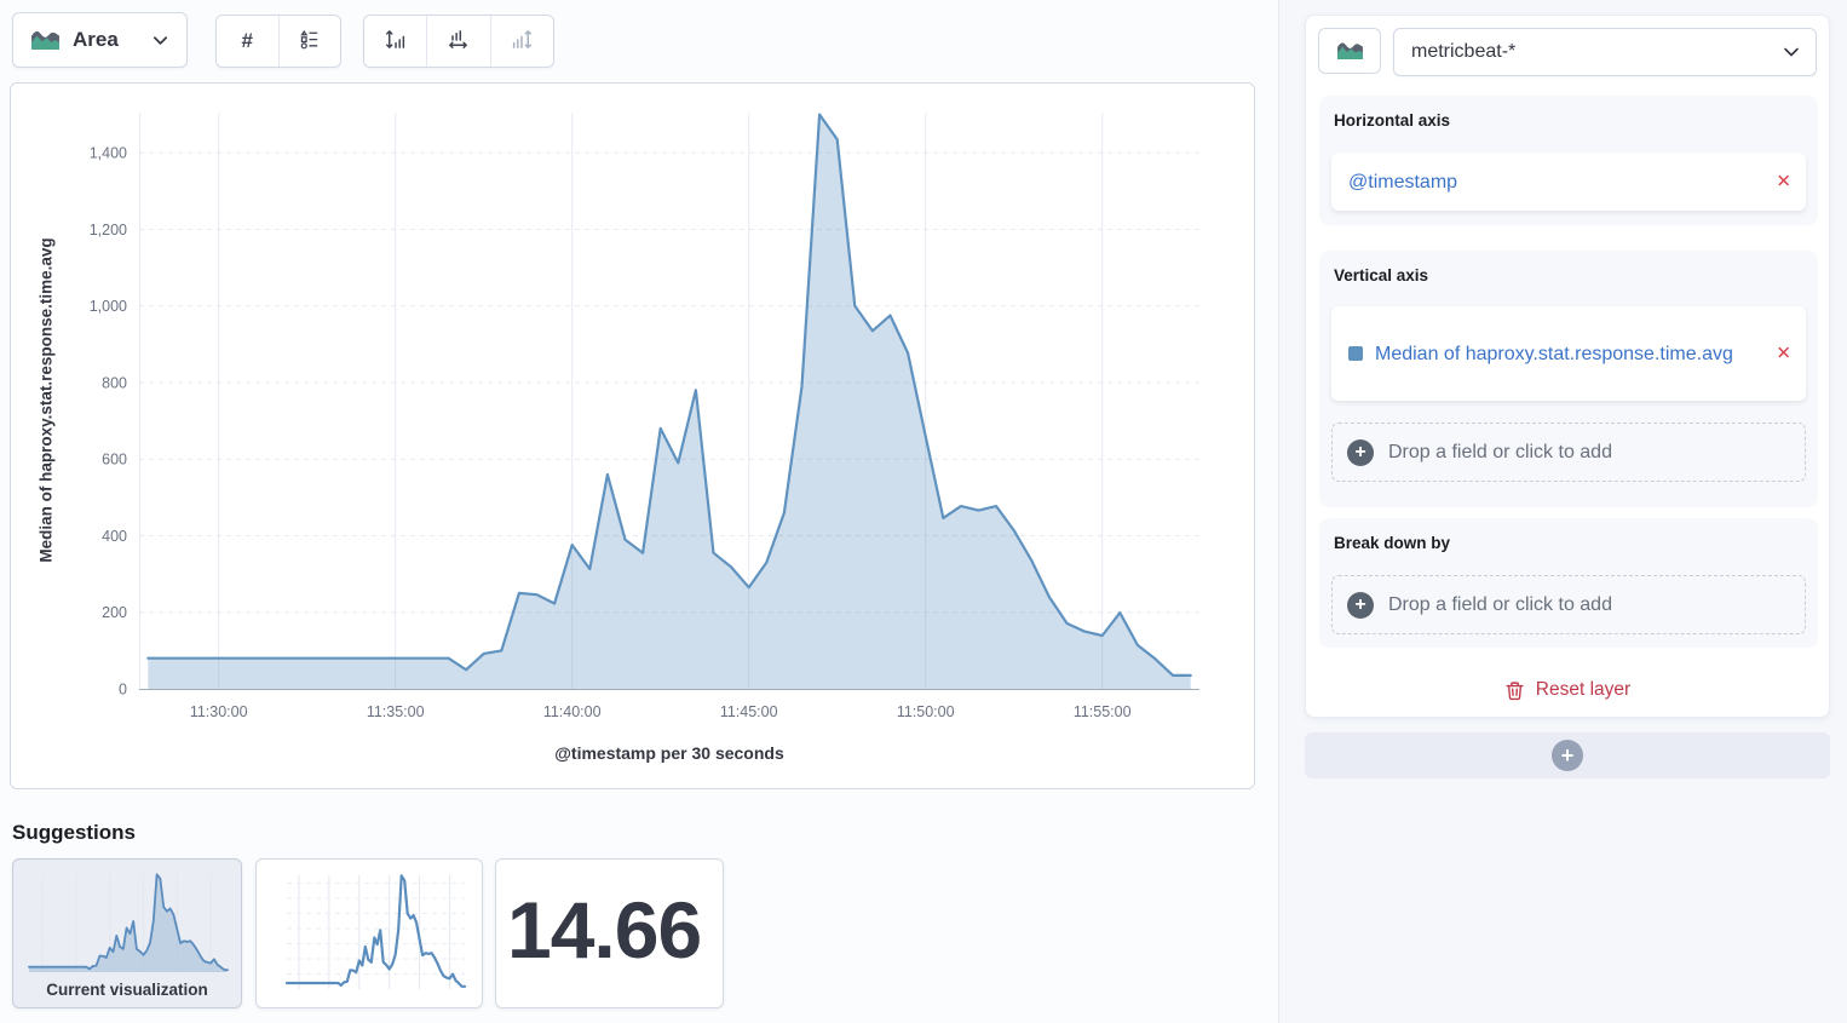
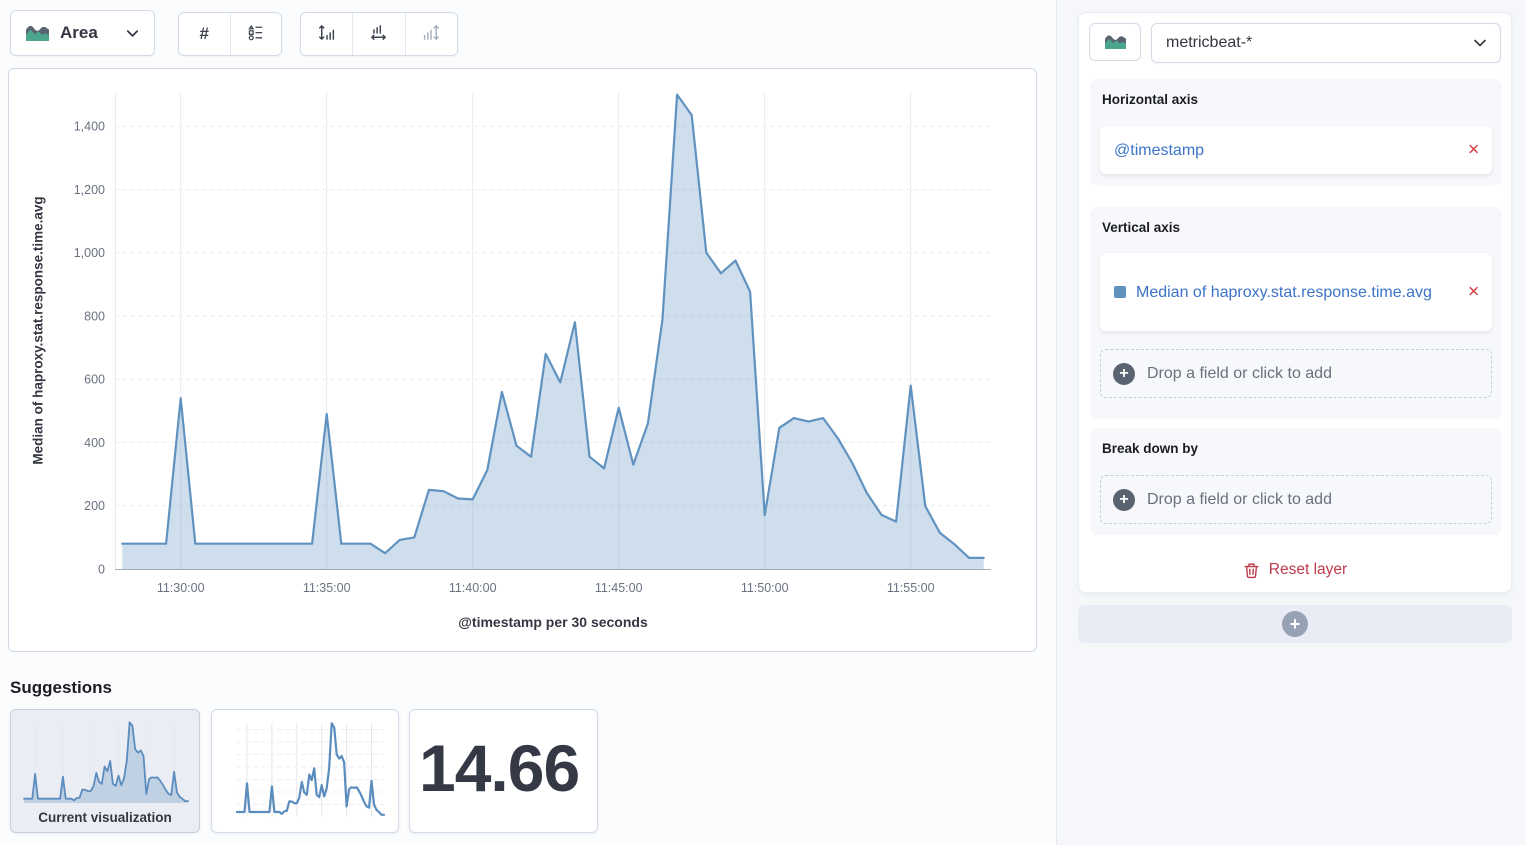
11:30:00: 80 -> 540
11:35:00: 80 -> 490
11:40:00: 380 -> 220
11:45:00: 260 -> 510
11:50:00: 660 -> 170
11:55:00: 140 -> 580
